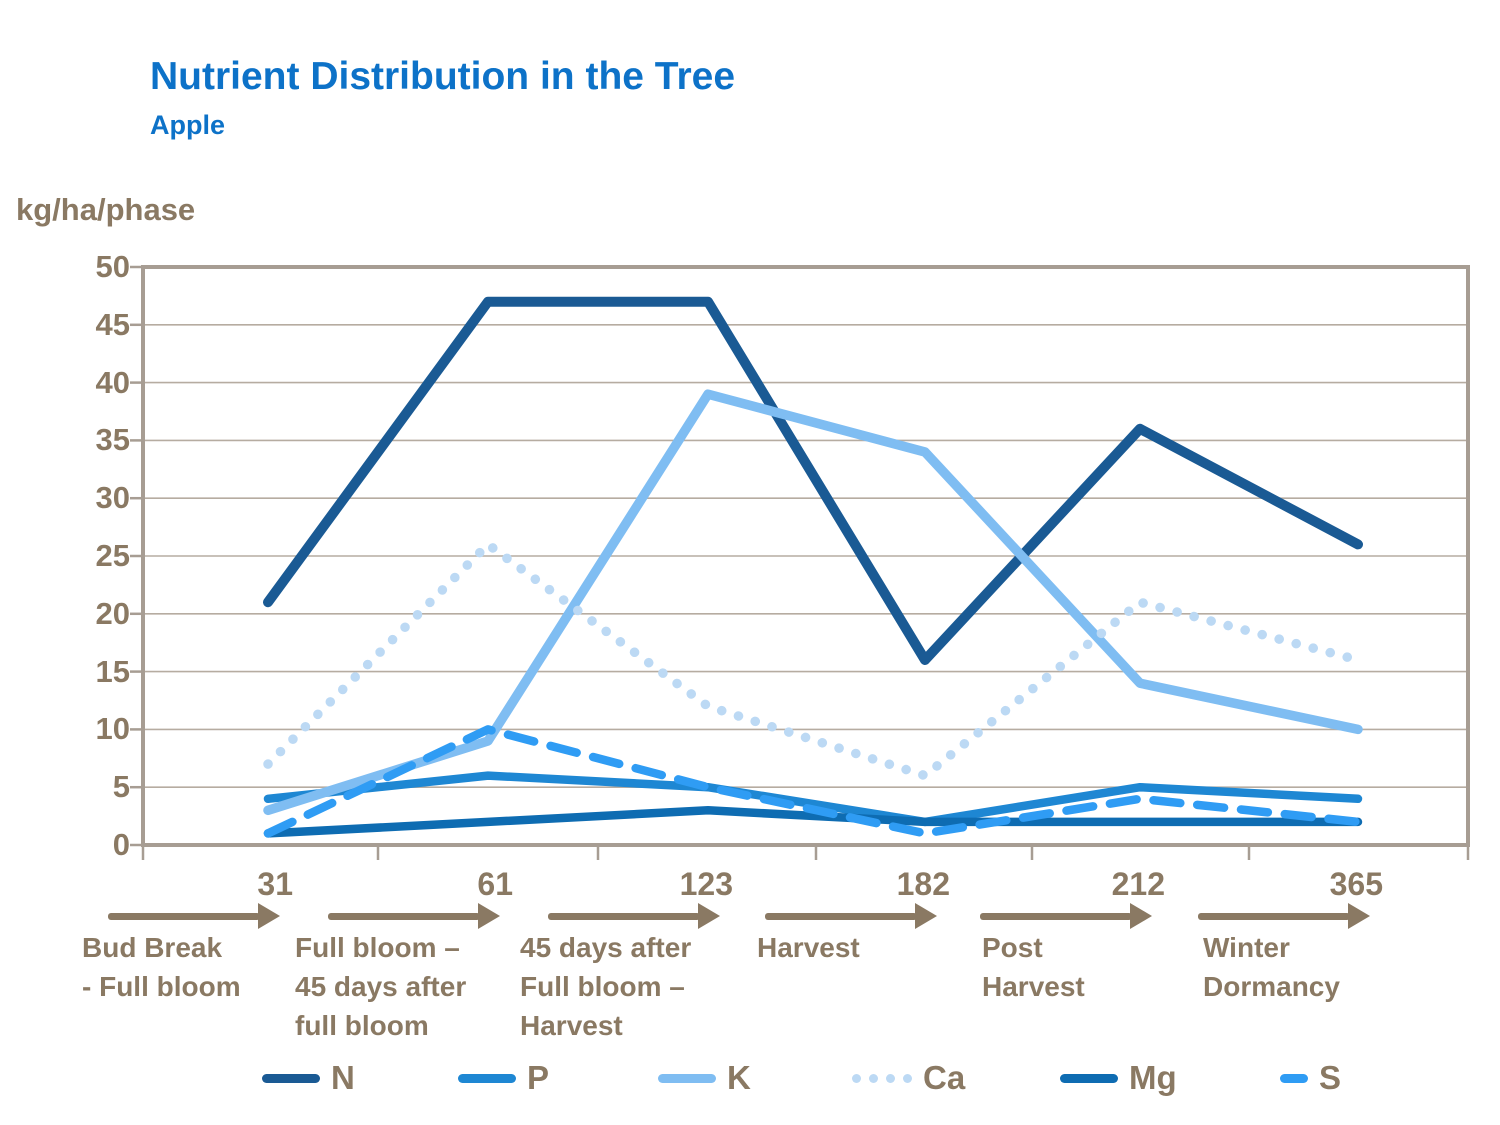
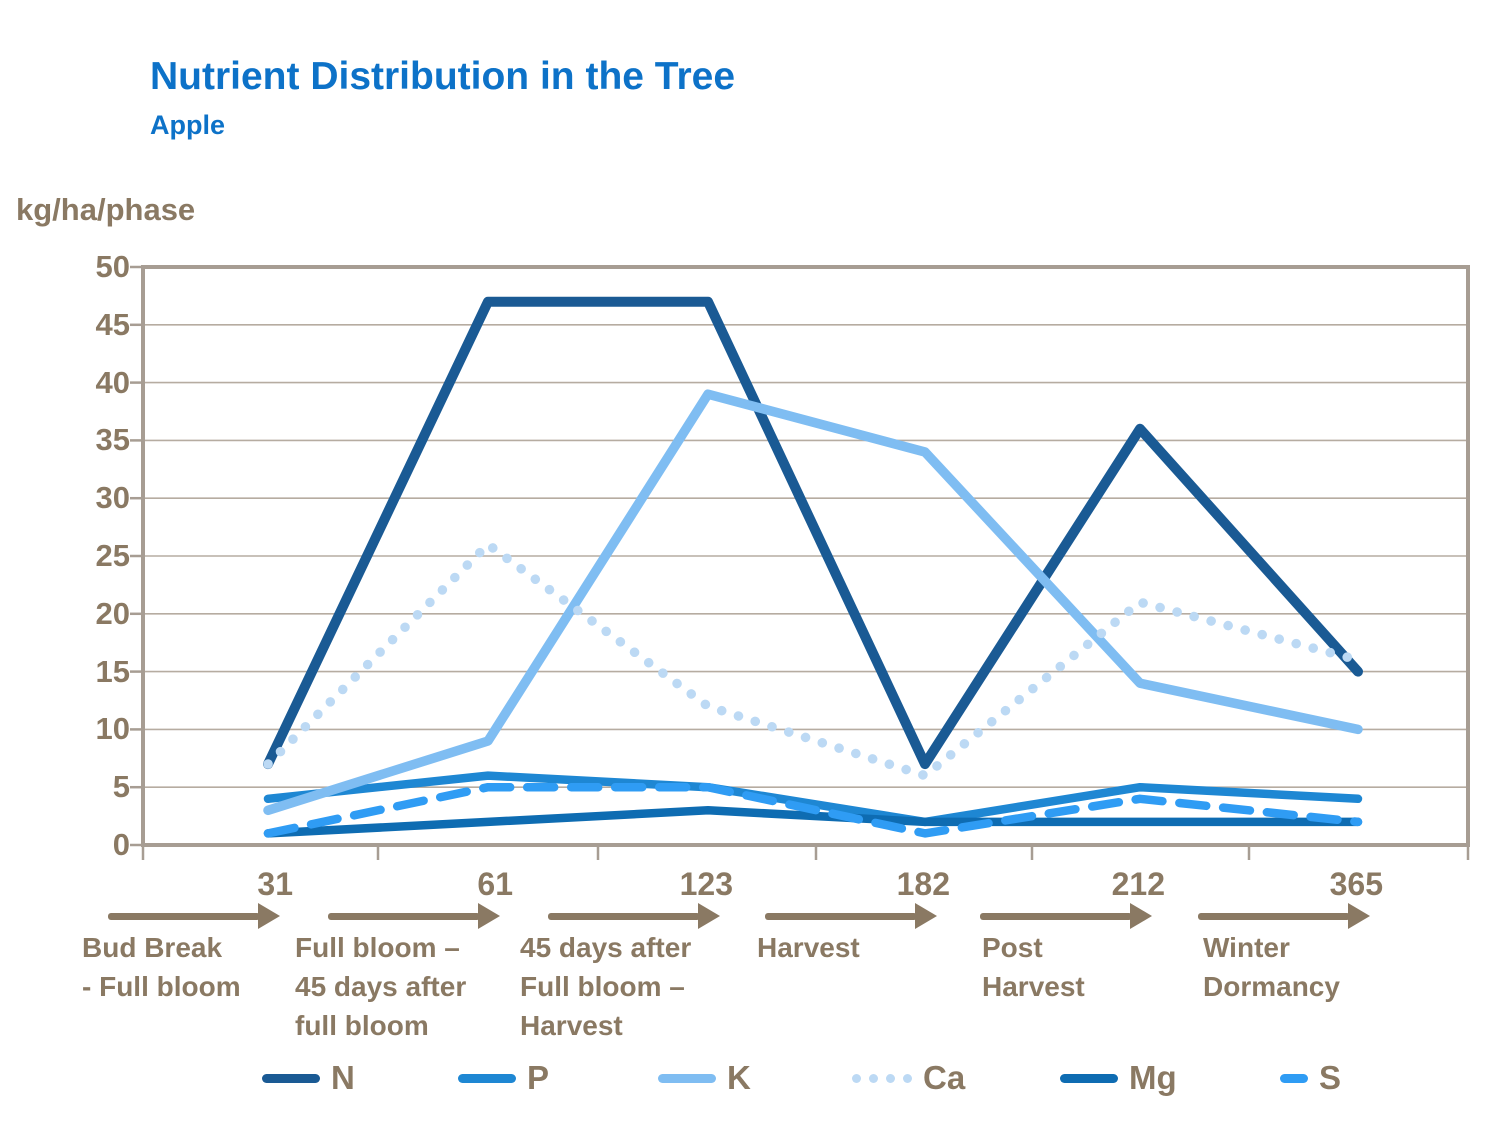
N/31: 21 -> 7
S/61: 10 -> 5
N/182: 16 -> 7
N/365: 26 -> 15
